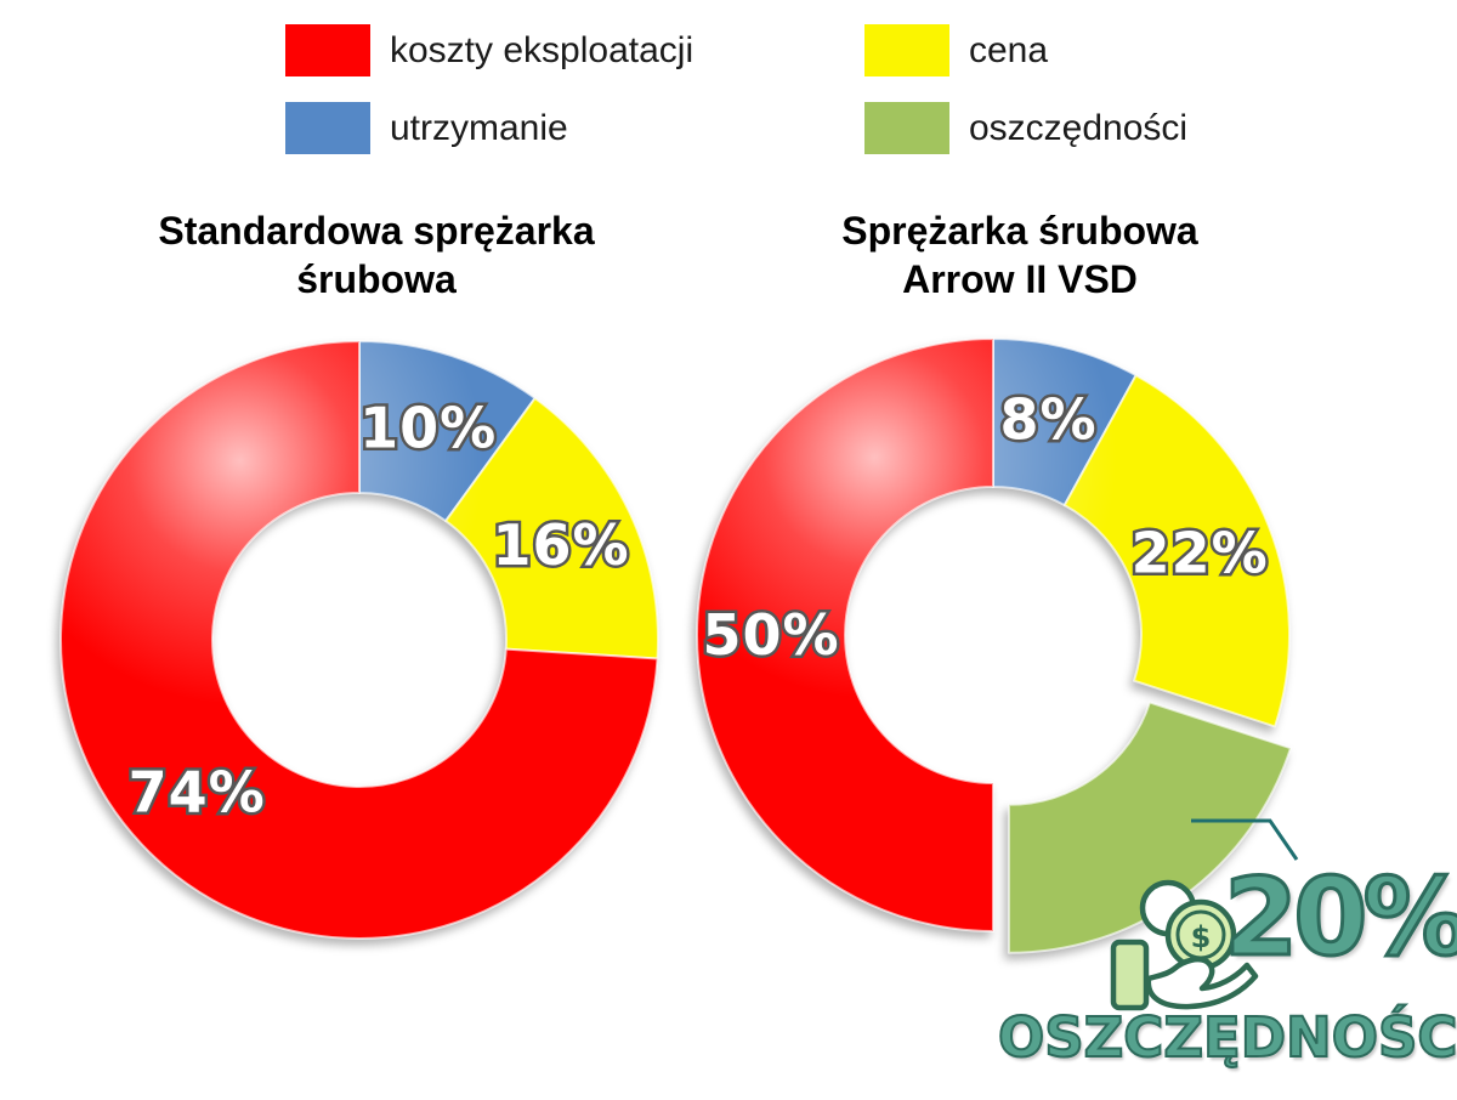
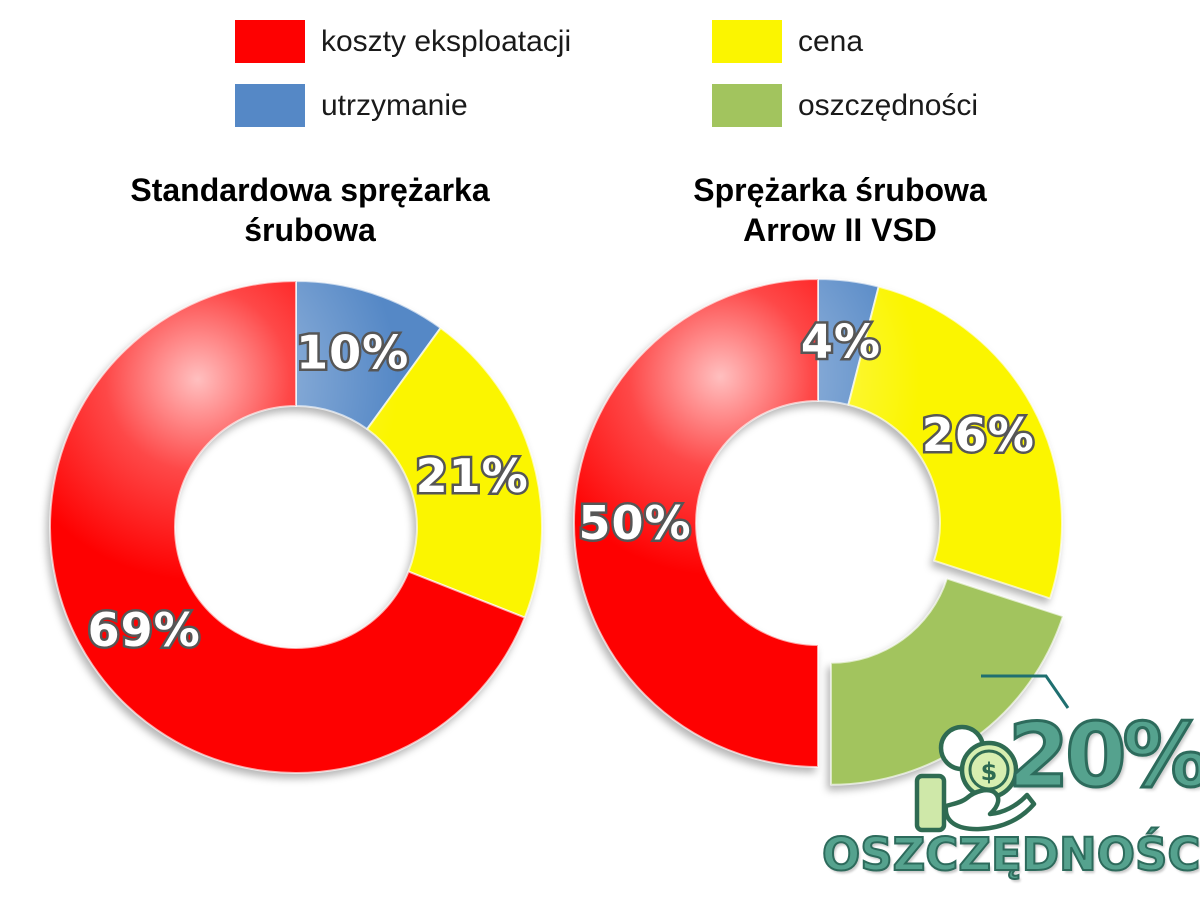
Standardowa sprężarka śrubowa/cena: 16% -> 21%
Standardowa sprężarka śrubowa/koszty eksploatacji: 74% -> 69%
Sprężarka śrubowa Arrow II VSD/utrzymanie: 8% -> 4%
Sprężarka śrubowa Arrow II VSD/cena: 22% -> 26%
